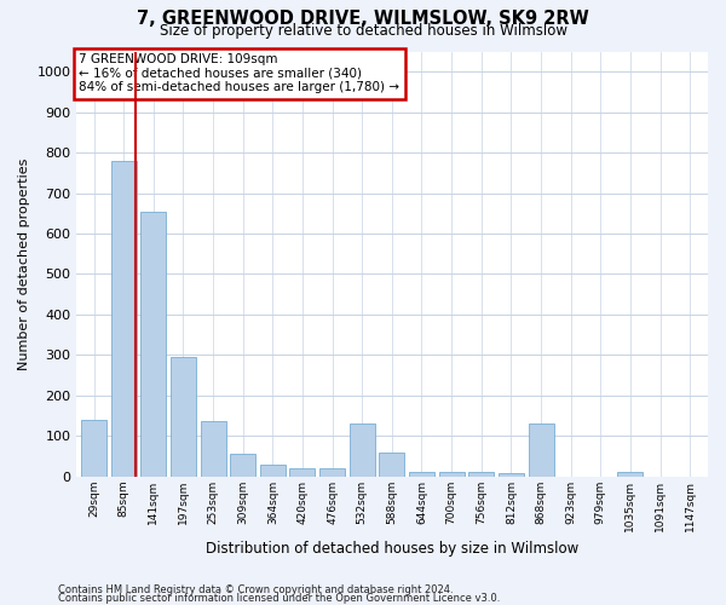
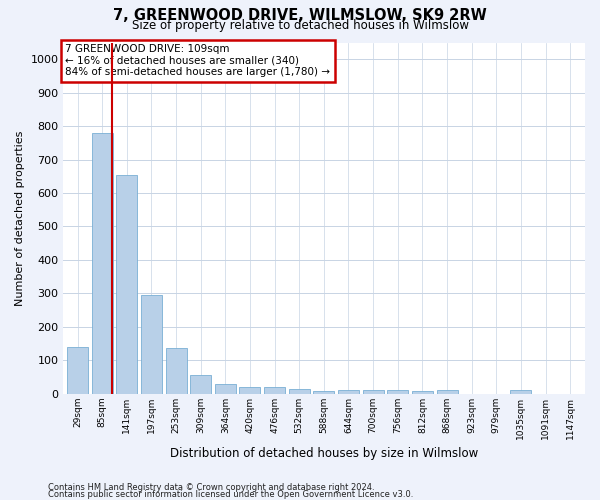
532sqm: 130 -> 14
588sqm: 60 -> 8
868sqm: 130 -> 10
